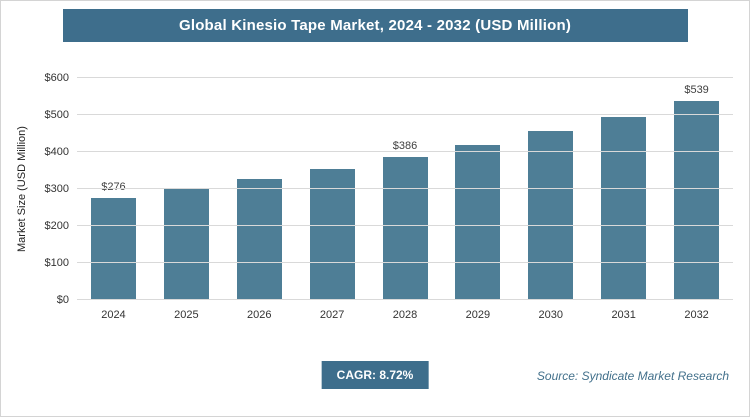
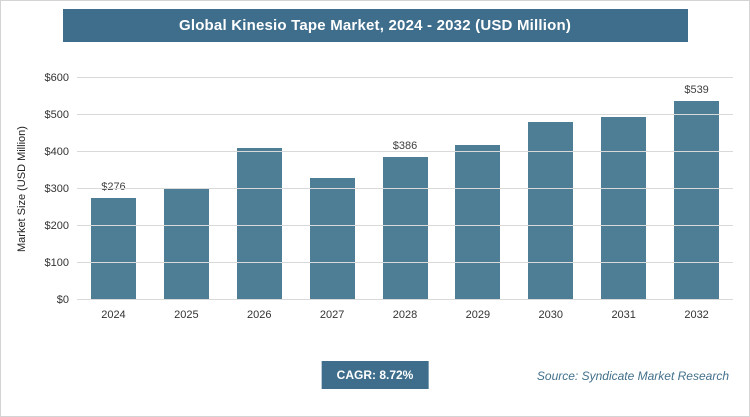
2026: $330 -> $410
2027: $360 -> $330
2030: $460 -> $480
